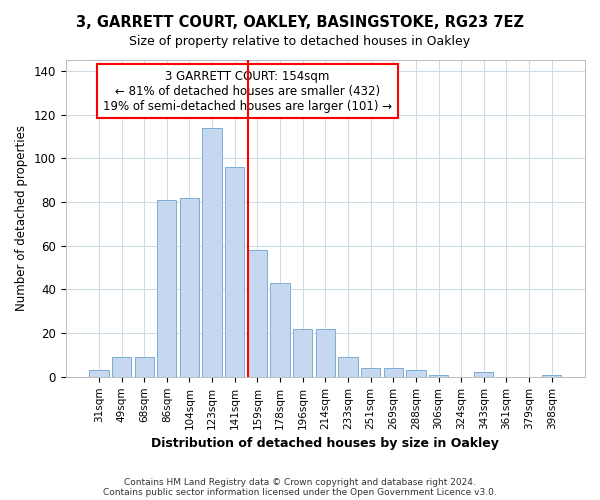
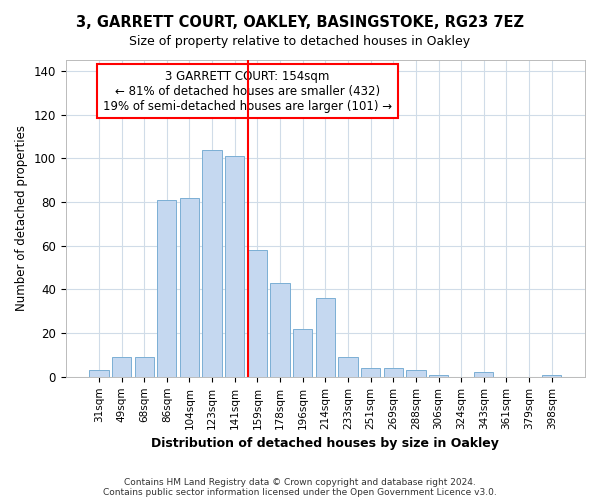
123sqm: 114 -> 104
141sqm: 96 -> 101
214sqm: 22 -> 36
